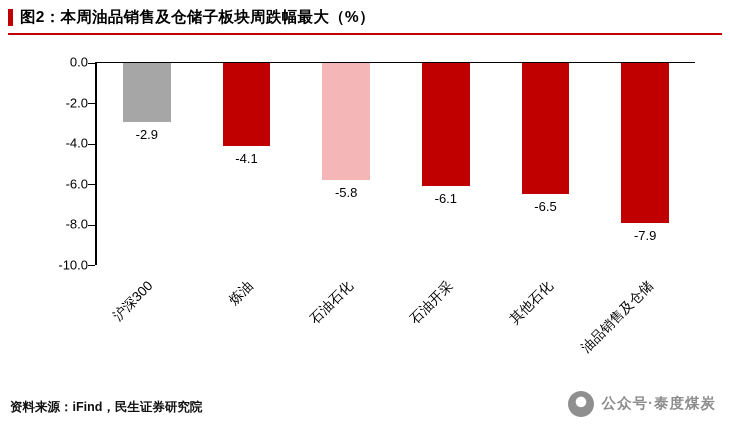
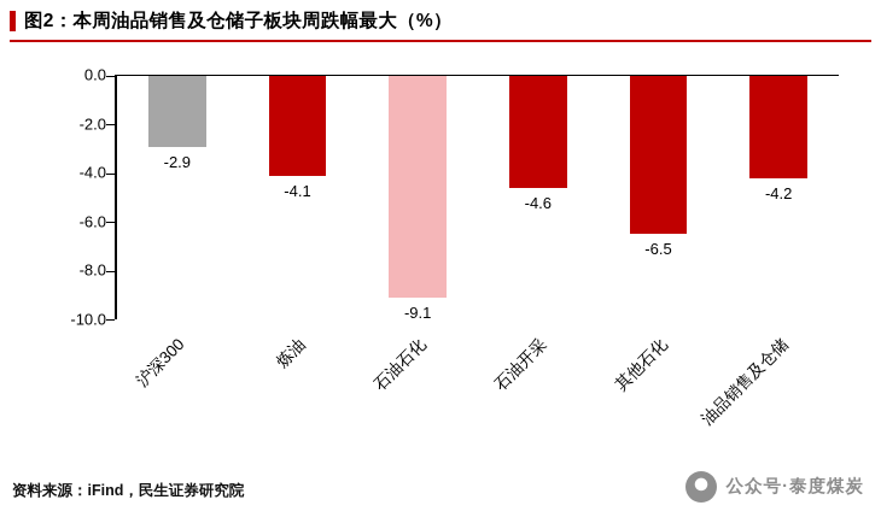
石油石化: -5.8 -> -9.1
石油开采: -6.1 -> -4.6
油品销售及仓储: -7.9 -> -4.2
